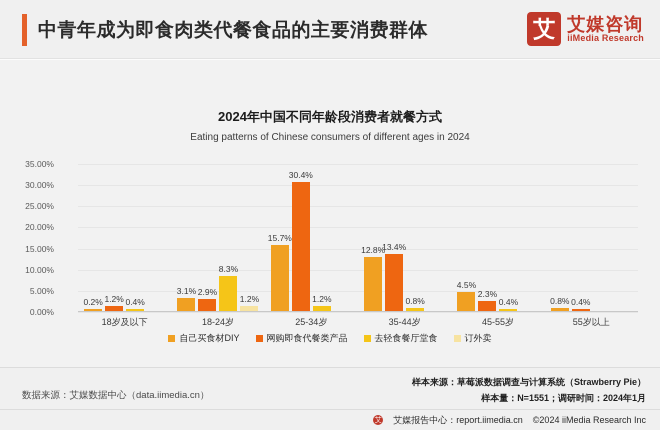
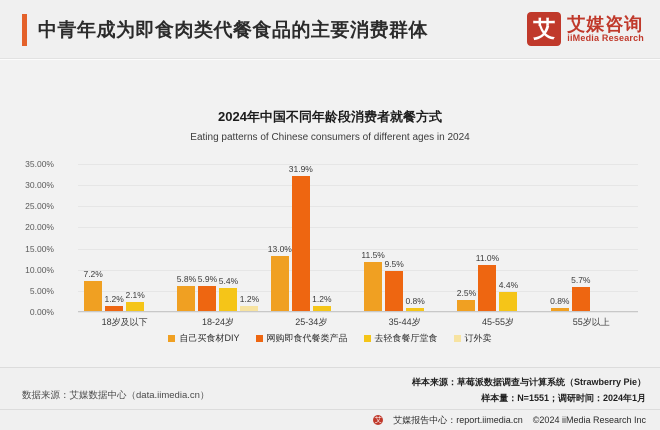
自己买食材DIY/18岁及以下: 0.2% -> 7.2%
去轻食餐厅堂食/18岁及以下: 0.4% -> 2.1%
自己买食材DIY/18-24岁: 3.1% -> 5.8%
网购即食代餐类产品/18-24岁: 2.9% -> 5.9%
去轻食餐厅堂食/18-24岁: 8.3% -> 5.4%
自己买食材DIY/25-34岁: 15.7% -> 13.0%
网购即食代餐类产品/25-34岁: 30.4% -> 31.9%
自己买食材DIY/35-44岁: 12.8% -> 11.5%
网购即食代餐类产品/35-44岁: 13.4% -> 9.5%
自己买食材DIY/45-55岁: 4.5% -> 2.5%
网购即食代餐类产品/45-55岁: 2.3% -> 11.0%
去轻食餐厅堂食/45-55岁: 0.4% -> 4.4%
网购即食代餐类产品/55岁以上: 0.4% -> 5.7%
